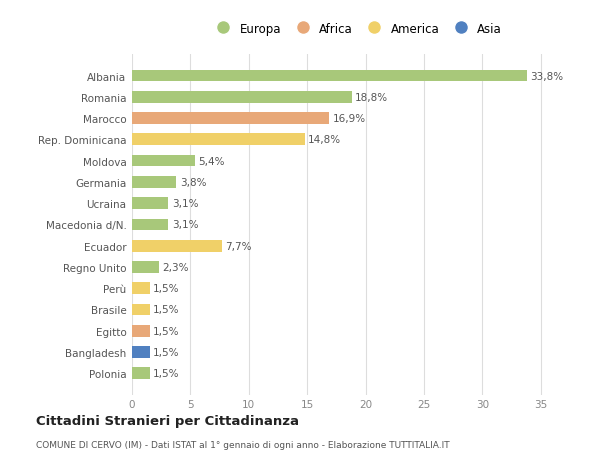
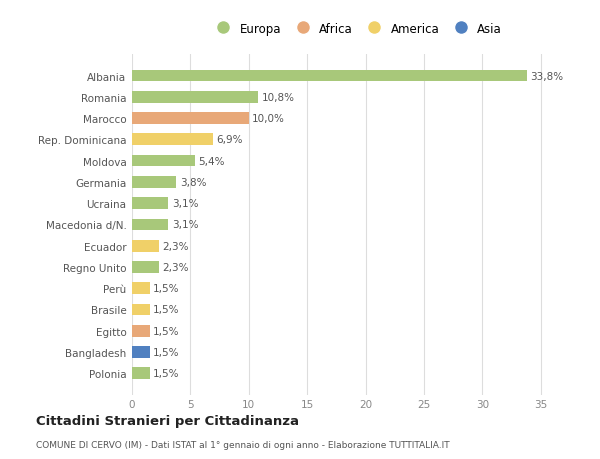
Romania: 18,8% -> 10,8%
Marocco: 16,9% -> 10,0%
Rep. Dominicana: 14,8% -> 6,9%
Ecuador: 7,7% -> 2,3%
